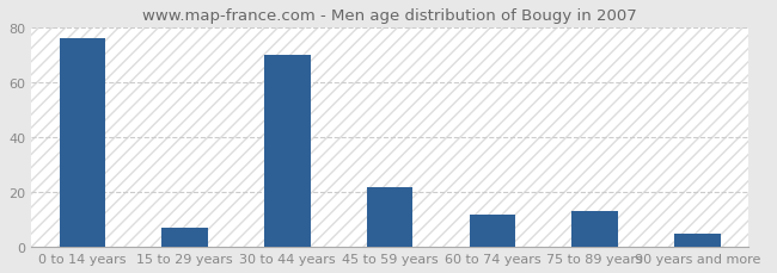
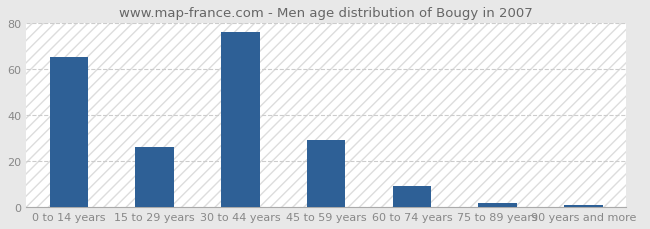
0 to 14 years: 76 -> 65
15 to 29 years: 7 -> 26
30 to 44 years: 70 -> 76
45 to 59 years: 22 -> 29
60 to 74 years: 12 -> 9
75 to 89 years: 13 -> 2
90 years and more: 5 -> 1
